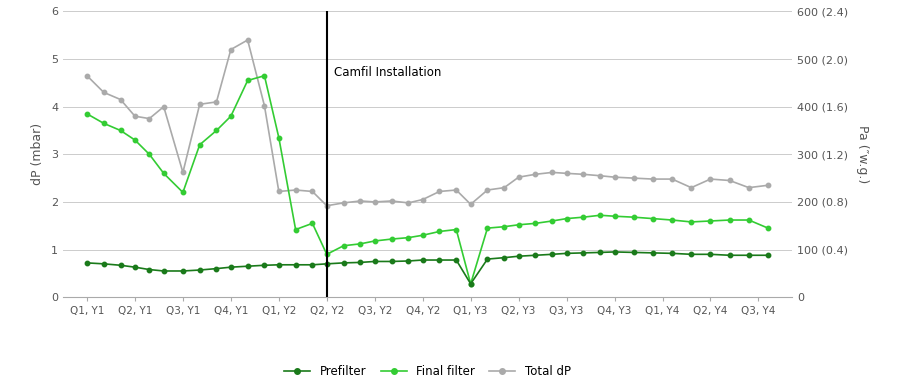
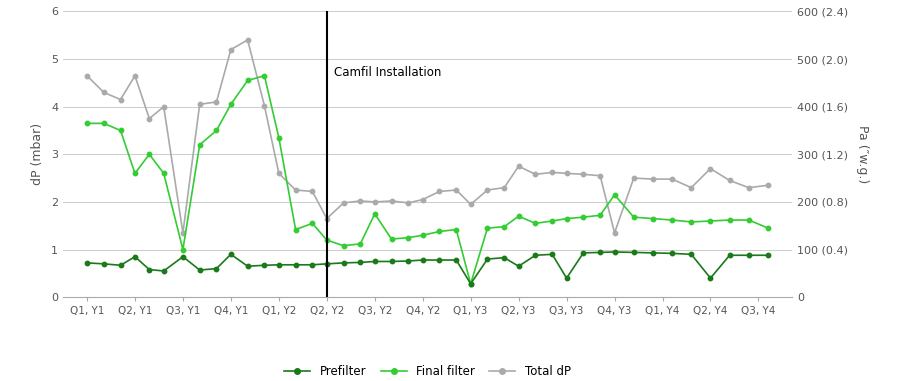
Final filter/Q1, Y1: 3.85 -> 3.65
Prefilter/Q2, Y1: 0.63 -> 0.85
Final filter/Q2, Y1: 3.30 -> 2.60
Total dP/Q2, Y1: 3.80 -> 4.65
Prefilter/Q3, Y1: 0.55 -> 0.85
Final filter/Q3, Y1: 2.20 -> 1.00
Total dP/Q3, Y1: 2.62 -> 1.35
Prefilter/Q4, Y1: 0.63 -> 0.90
Final filter/Q4, Y1: 3.80 -> 4.05
Total dP/Q1, Y2: 2.22 -> 2.60
Final filter/Q2, Y2: 0.90 -> 1.20
Total dP/Q2, Y2: 1.92 -> 1.65
Final filter/Q3, Y2: 1.18 -> 1.75
Prefilter/Q2, Y3: 0.86 -> 0.65
Final filter/Q2, Y3: 1.52 -> 1.70
Total dP/Q2, Y3: 2.52 -> 2.75
Prefilter/Q3, Y3: 0.92 -> 0.40
Final filter/Q4, Y3: 1.70 -> 2.15
Total dP/Q4, Y3: 2.52 -> 1.35
Prefilter/Q2, Y4: 0.90 -> 0.40
Total dP/Q2, Y4: 2.48 -> 2.70
